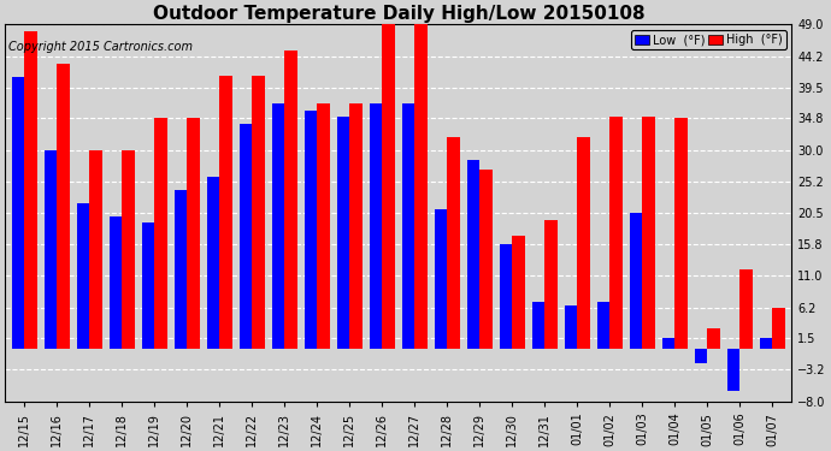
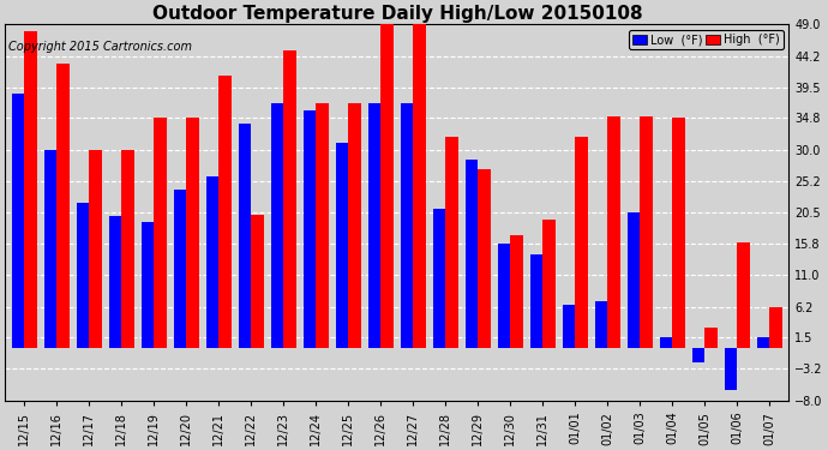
Low (°F)/12/15: 41.0 -> 38.6
High (°F)/12/22: 41.2 -> 20.2
Low (°F)/12/25: 35.0 -> 31.0
Low (°F)/12/31: 7.0 -> 14.2
High (°F)/01/06: 12.0 -> 16.0
